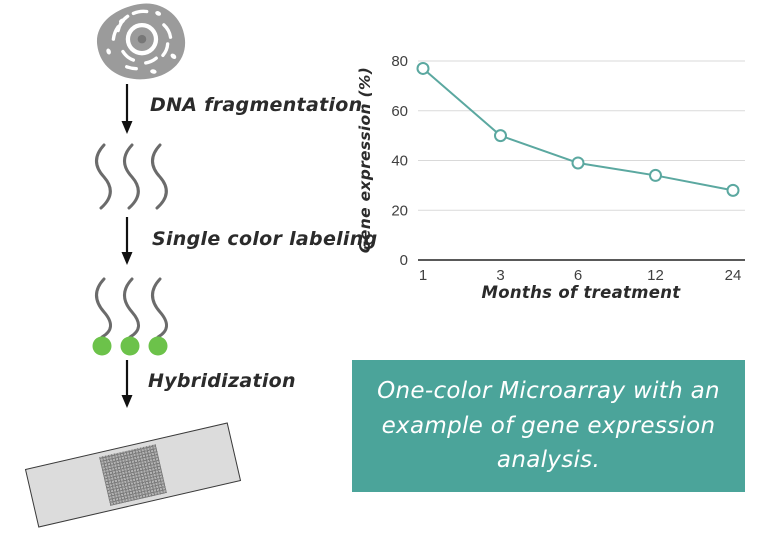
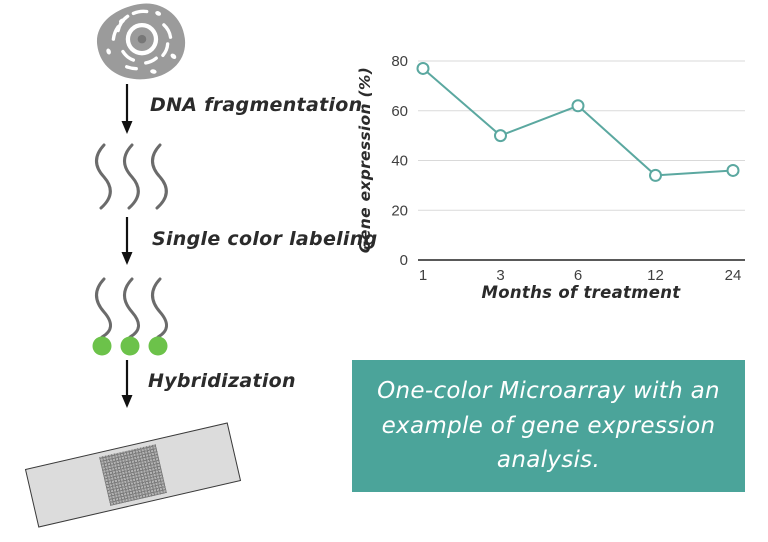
6: 39 -> 62
24: 28 -> 36
